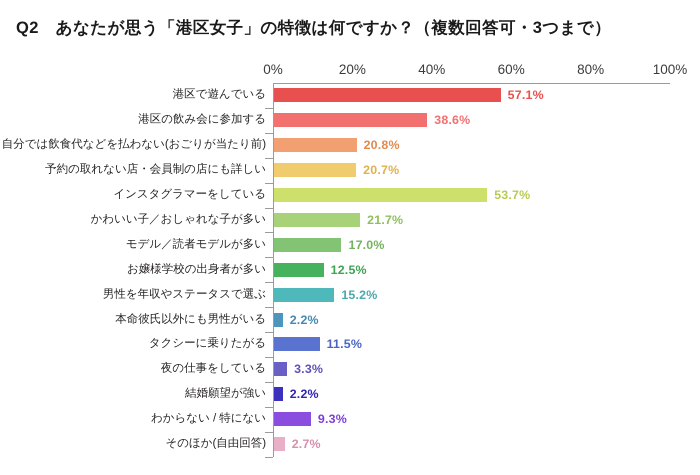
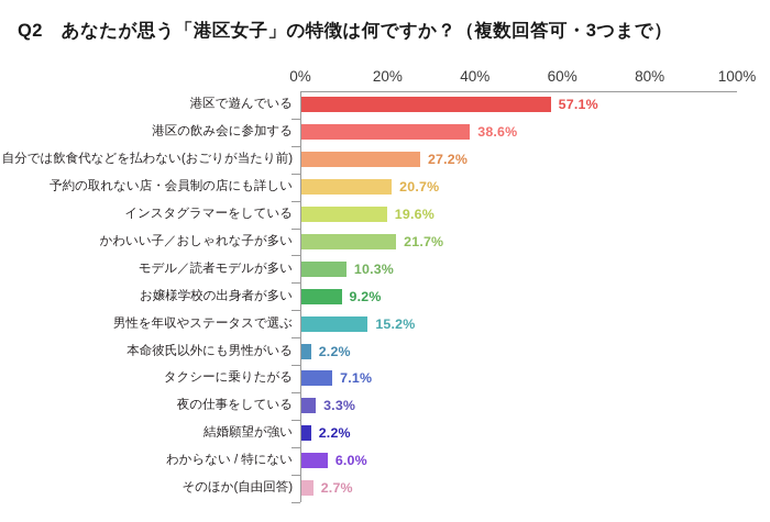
自分では飲食代などを払わない(おごりが当たり前): 20.8% -> 27.2%
インスタグラマーをしている: 53.7% -> 19.6%
モデル／読者モデルが多い: 17.0% -> 10.3%
お嬢様学校の出身者が多い: 12.5% -> 9.2%
タクシーに乗りたがる: 11.5% -> 7.1%
わからない / 特にない: 9.3% -> 6.0%
